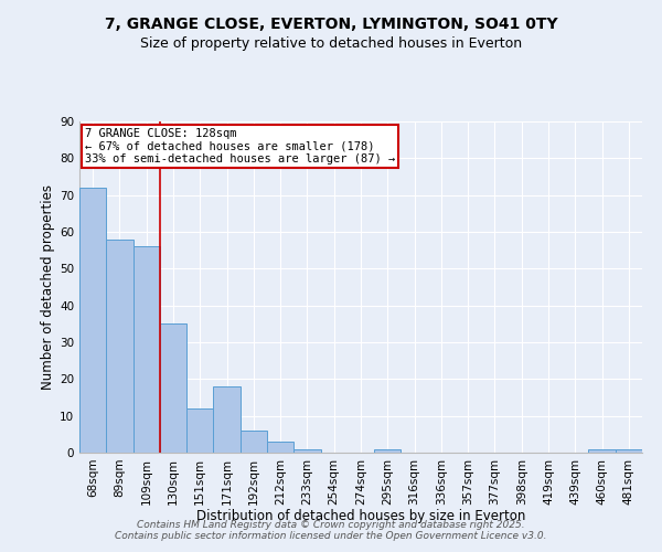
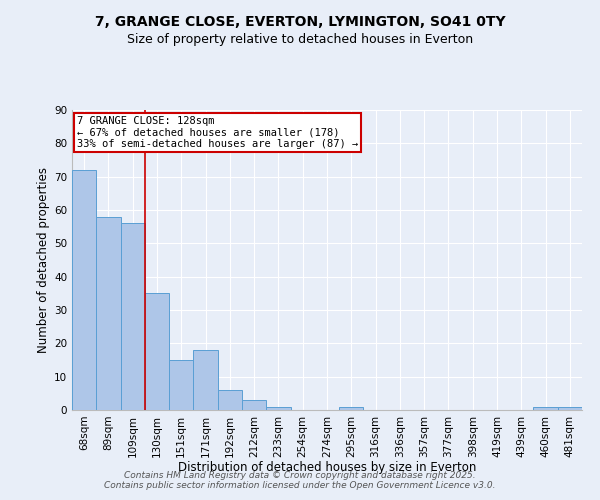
151sqm: 12 -> 15
